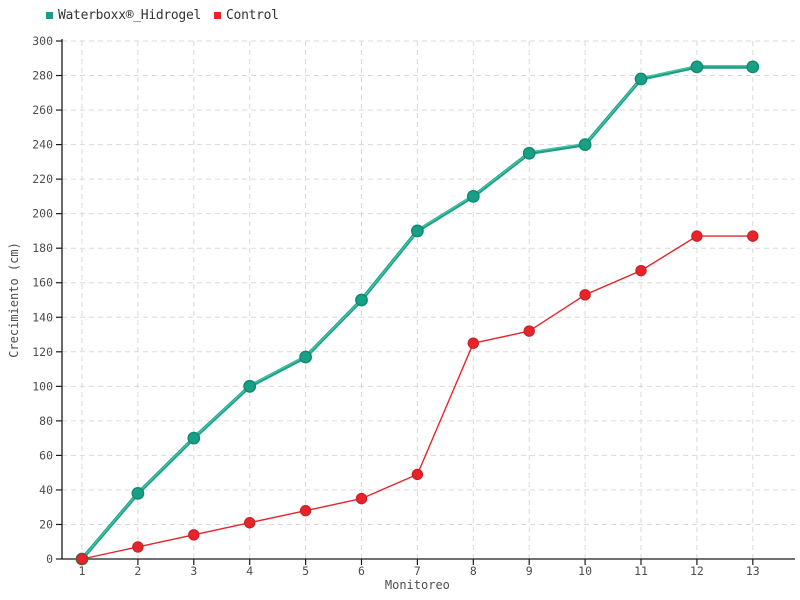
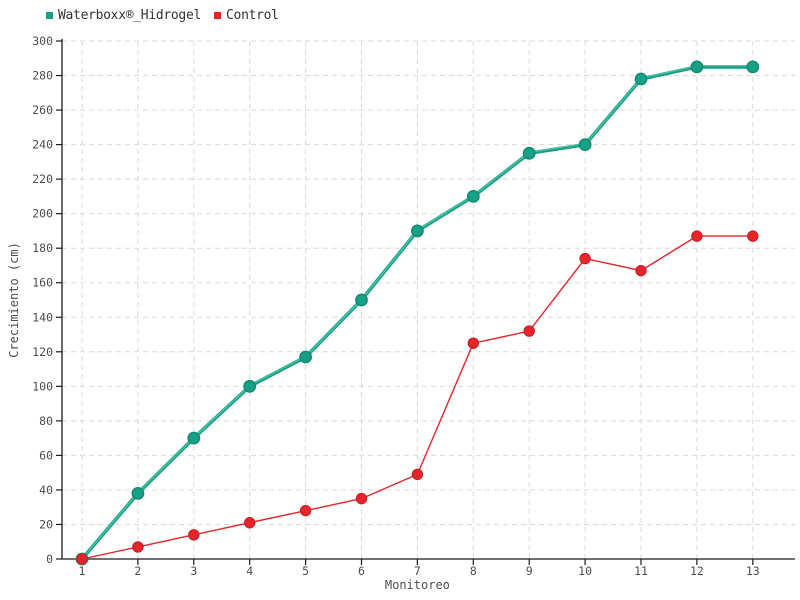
Control/10: 153 -> 174
